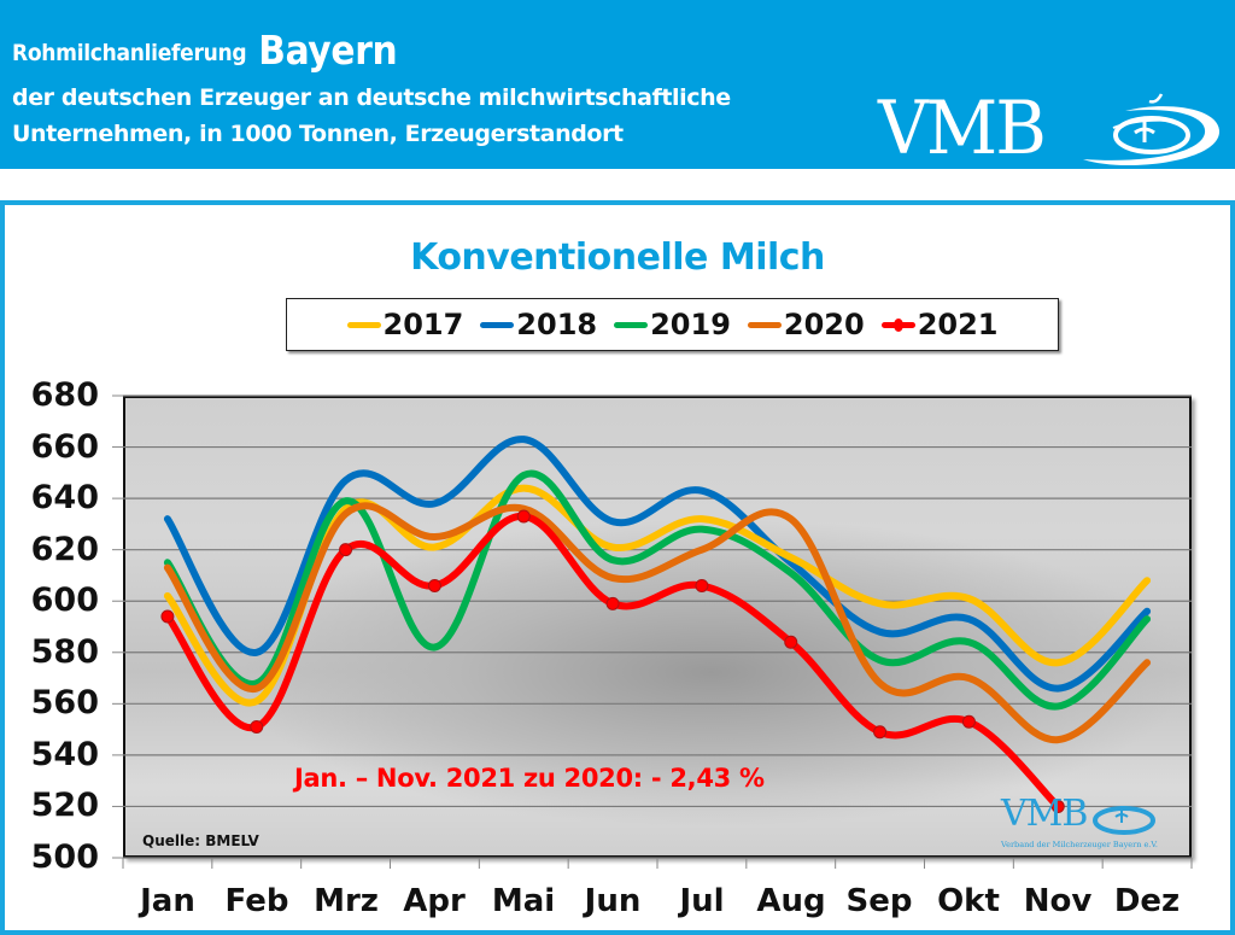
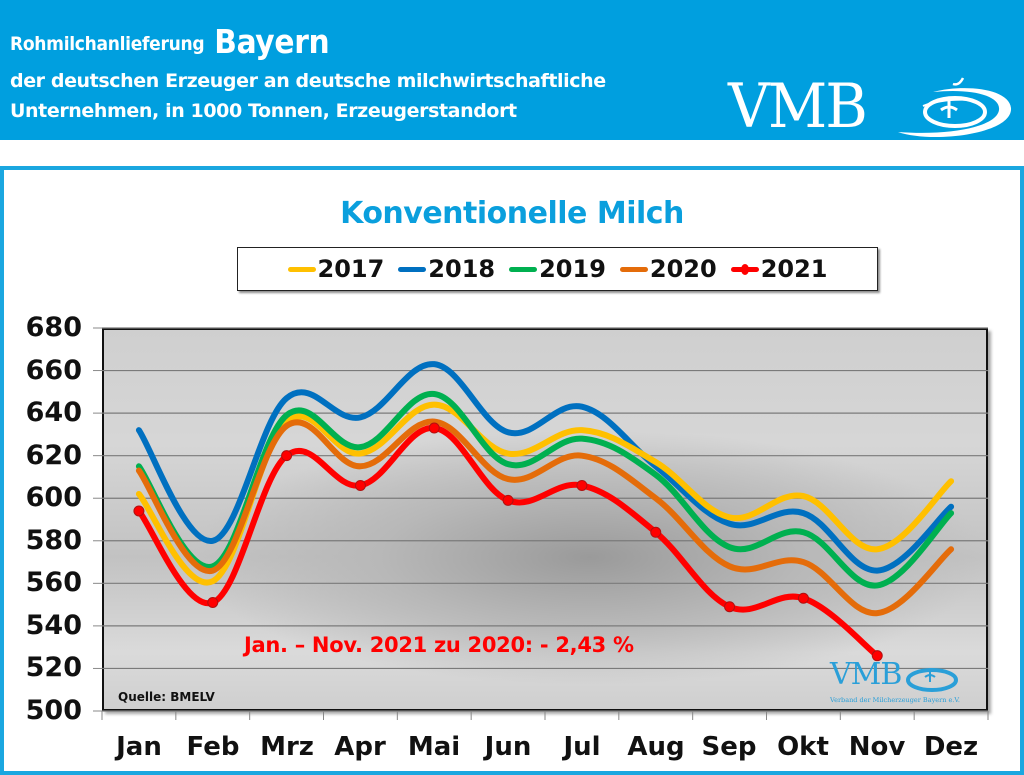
2019/Apr: 582 -> 624
2020/Apr: 625 -> 615
2020/Aug: 632 -> 600
2017/Sep: 599 -> 591
2021/Nov: 520 -> 526
